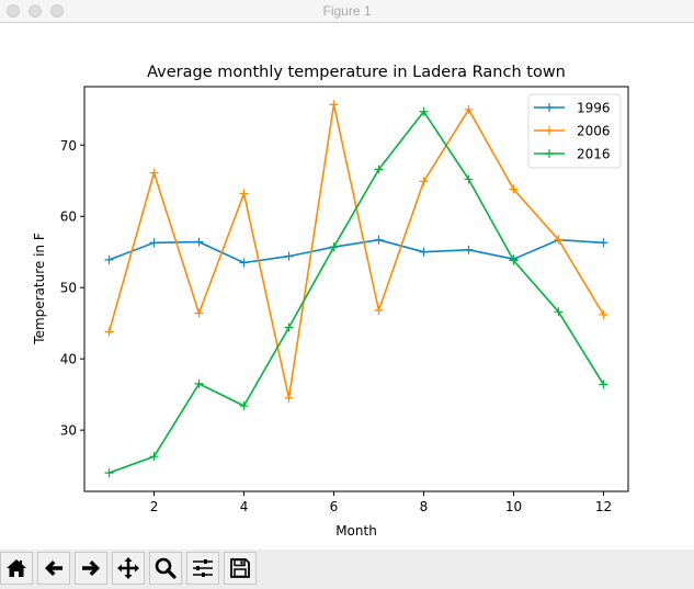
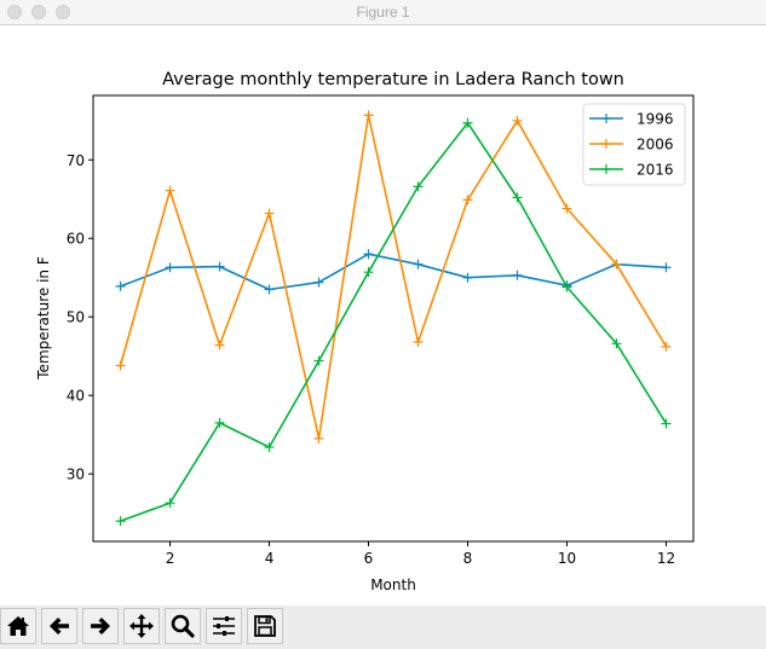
1996/6: 56 -> 58
